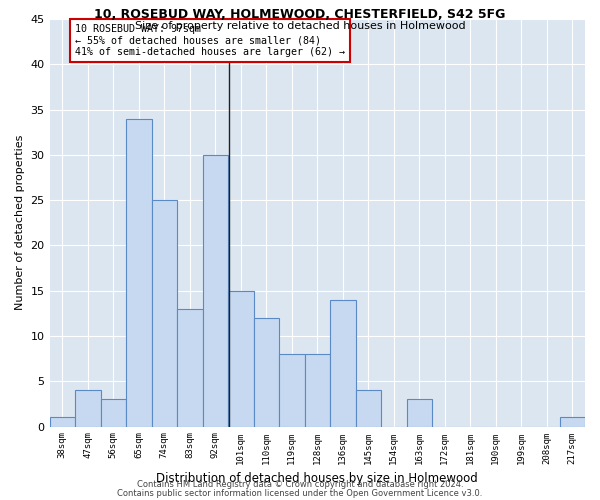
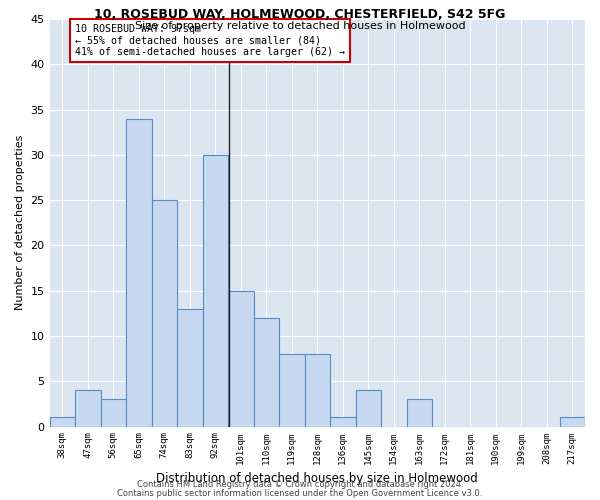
136sqm: 14 -> 1
